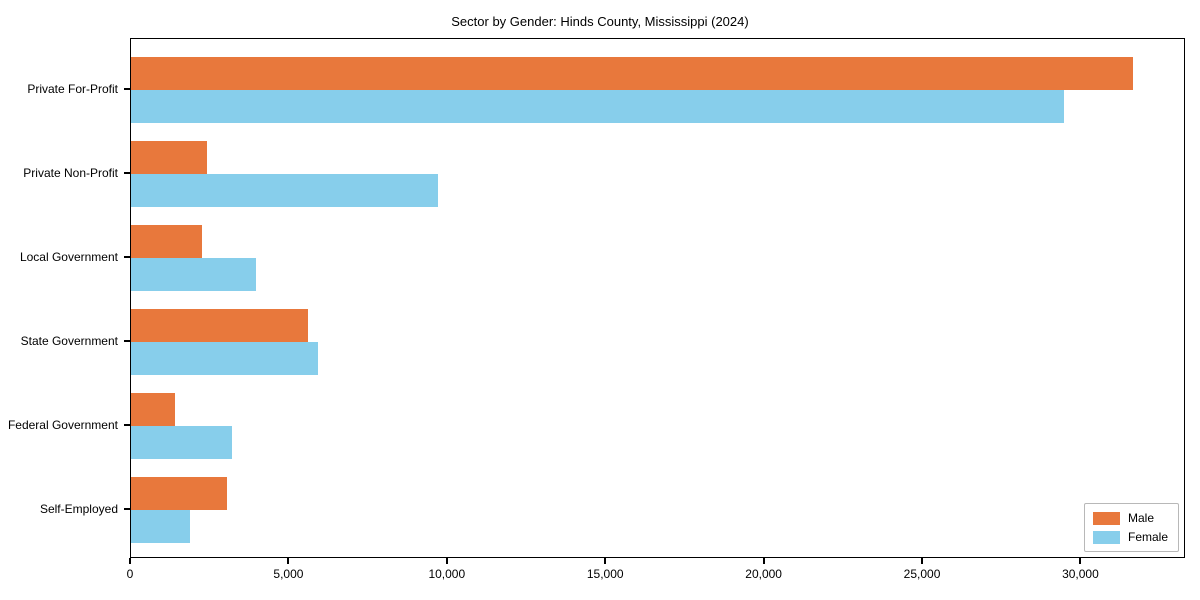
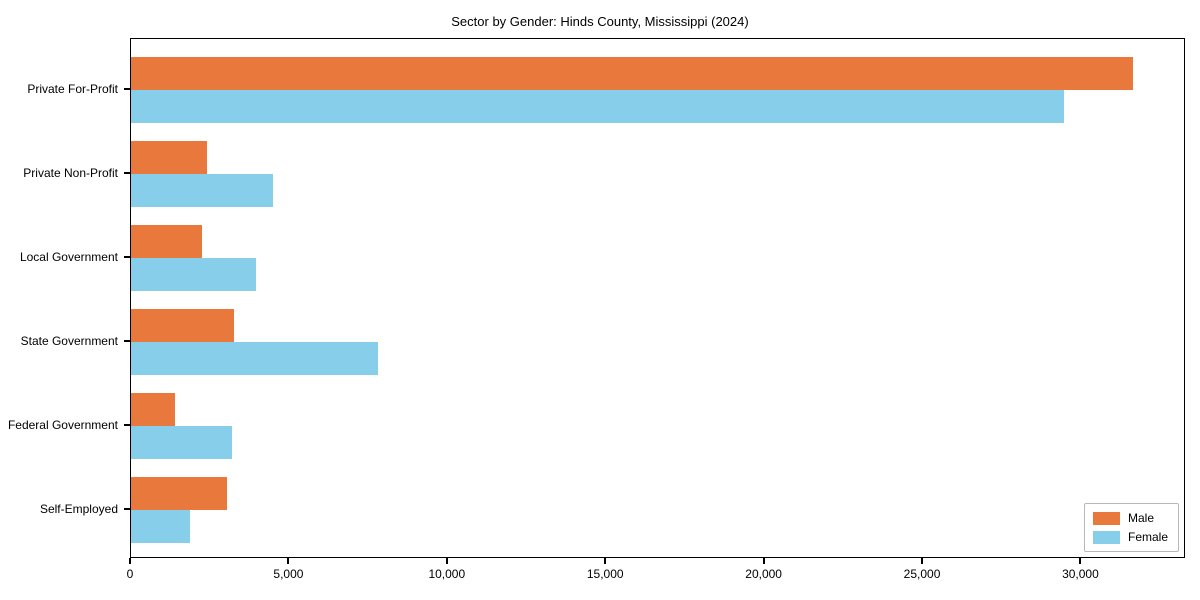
Female/Private Non-Profit: 9700 -> 4500
Male/State Government: 5600 -> 3200
Female/State Government: 5900 -> 7800
